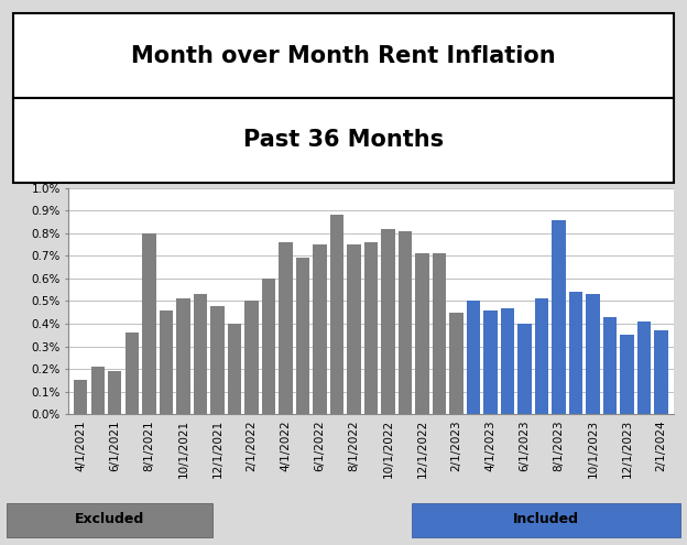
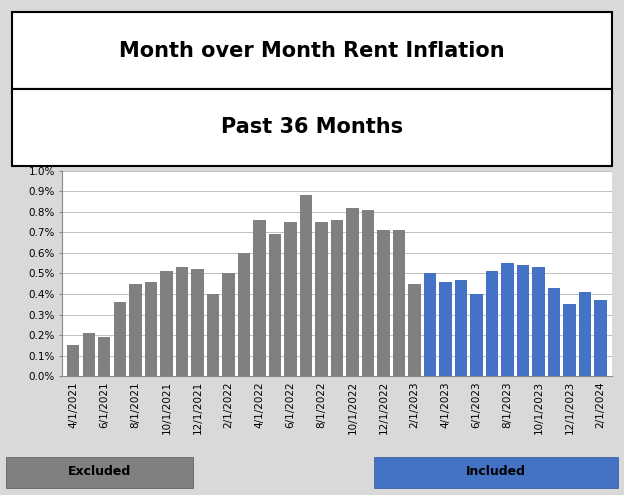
8/1/2021: 0.80% -> 0.45%
12/1/2021: 0.48% -> 0.52%
8/1/2023: 0.86% -> 0.55%
